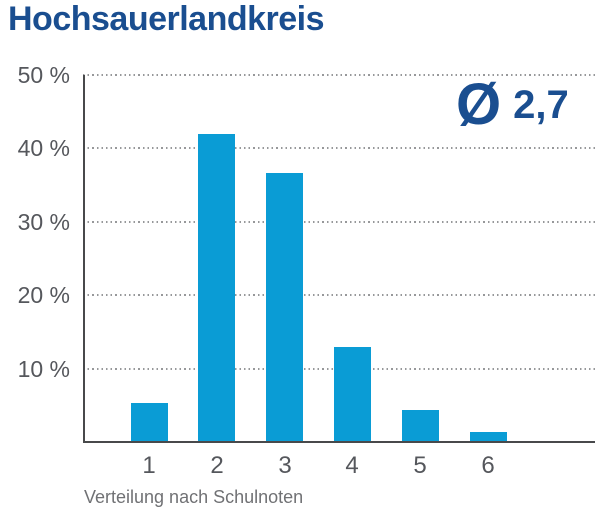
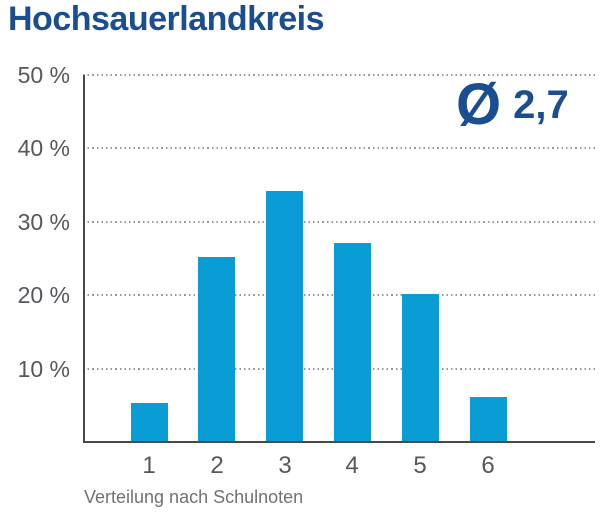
2: 42% -> 25%
3: 36% -> 34%
4: 13% -> 27%
5: 4% -> 20%
6: 1% -> 6%
